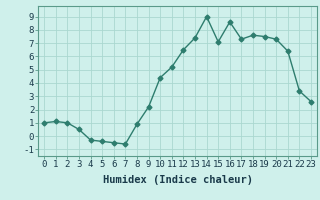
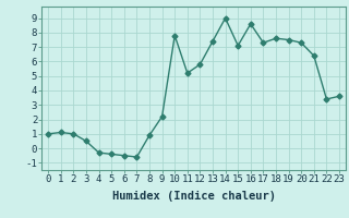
10: 4.4 -> 7.8
12: 6.5 -> 5.8
23: 2.6 -> 3.6
